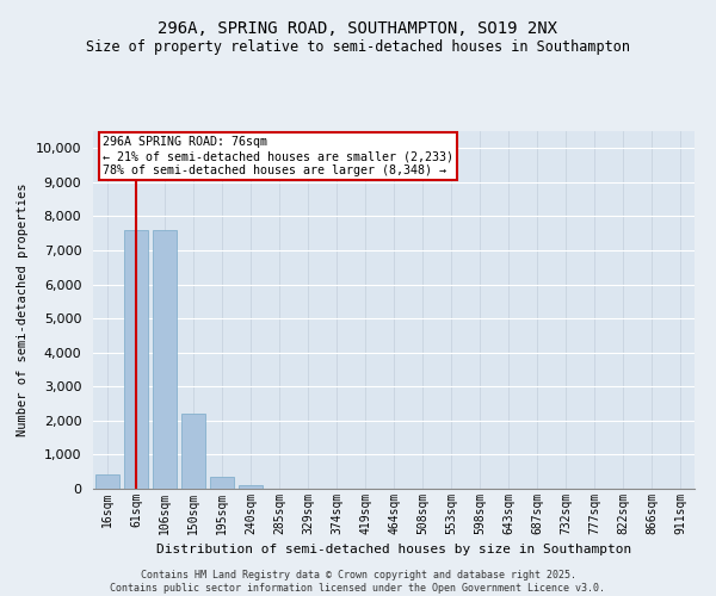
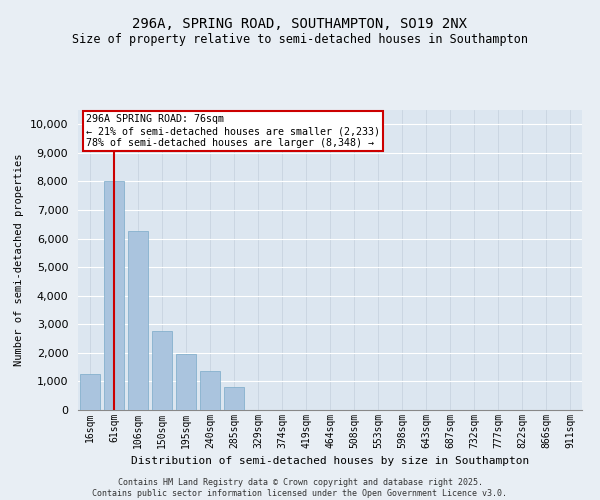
16sqm: 430 -> 1,250
61sqm: 7,600 -> 8,000
106sqm: 7,600 -> 6,250
150sqm: 2,200 -> 2,750
195sqm: 350 -> 1,950
240sqm: 120 -> 1,350
285sqm: 10 -> 800
